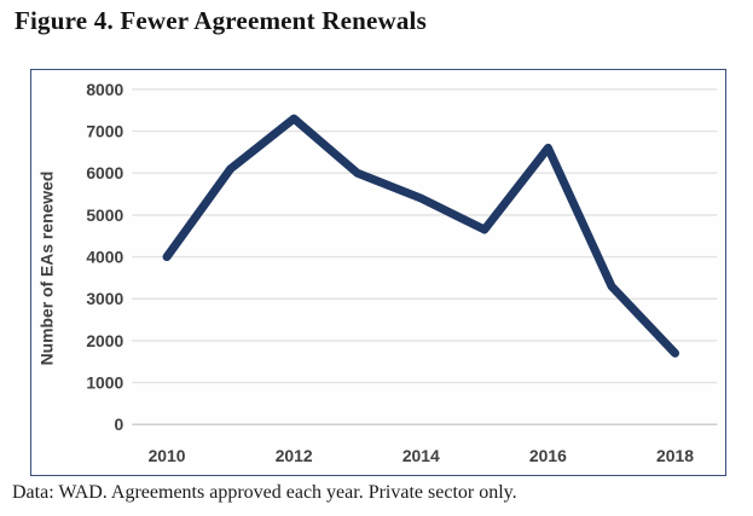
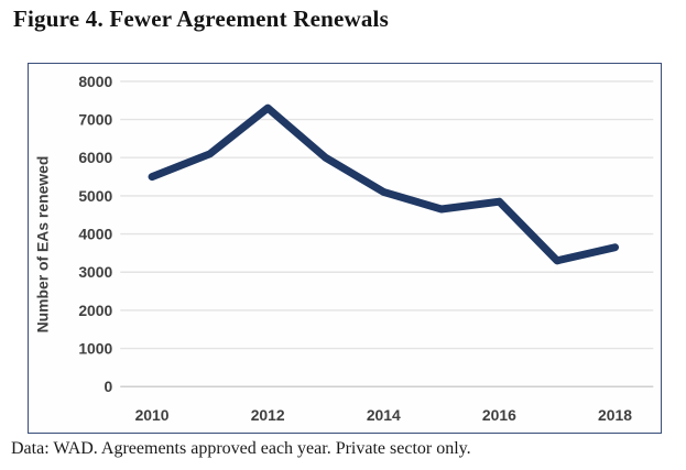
2010: 4000 -> 5500
2014: 5400 -> 5100
2016: 6600 -> 4800
2018: 1700 -> 3600
